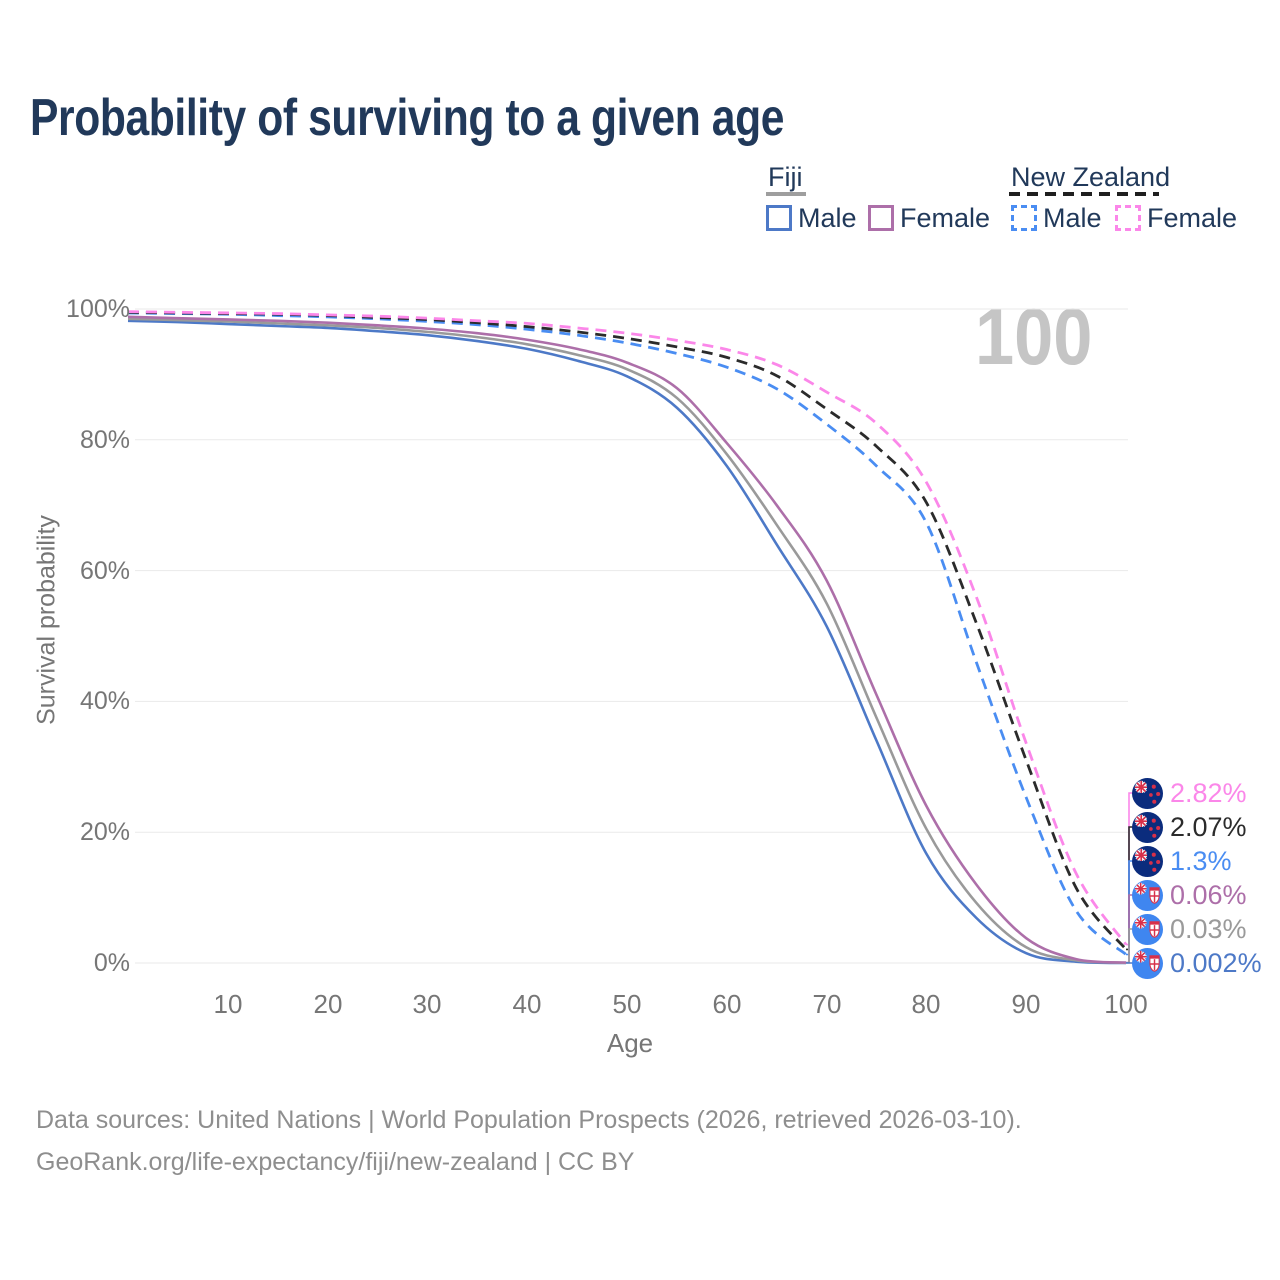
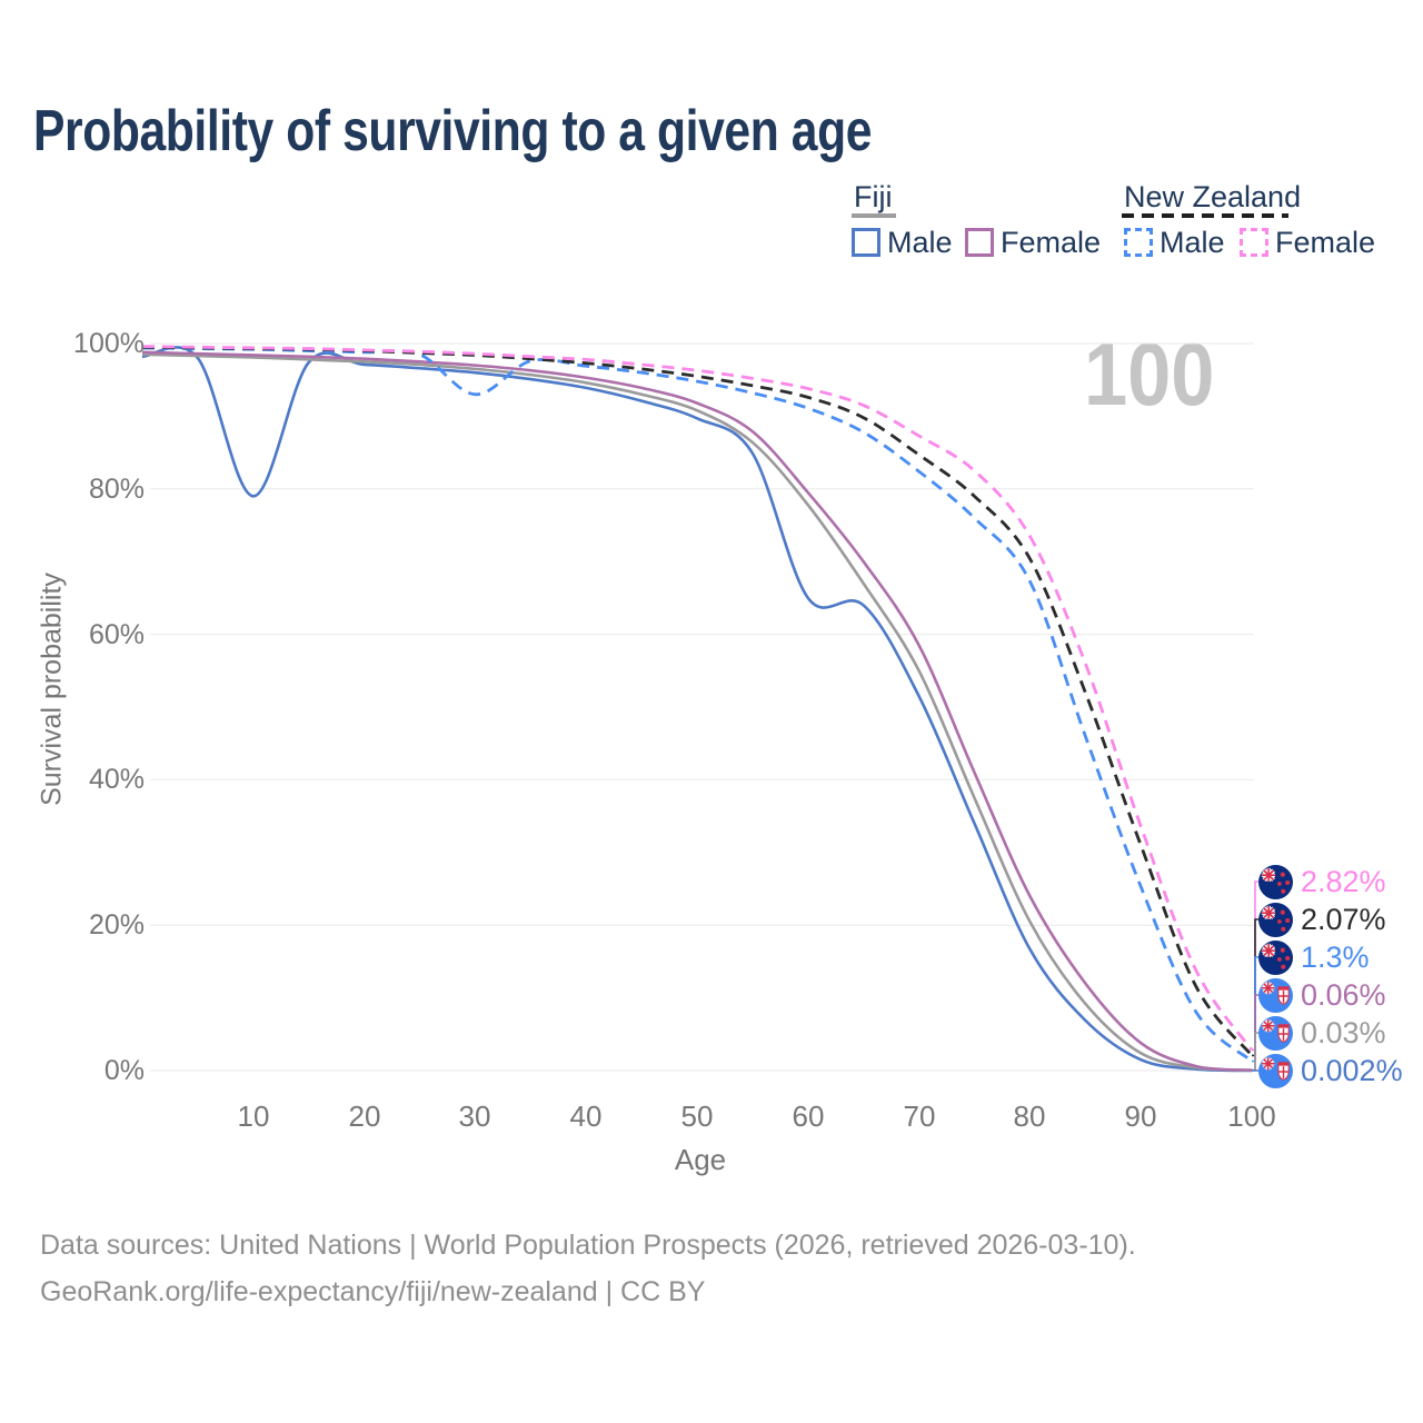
Fiji Male/10: 98% -> 79%
New Zealand Male/30: 98% -> 93%
Fiji Male/60: 76% -> 65%
